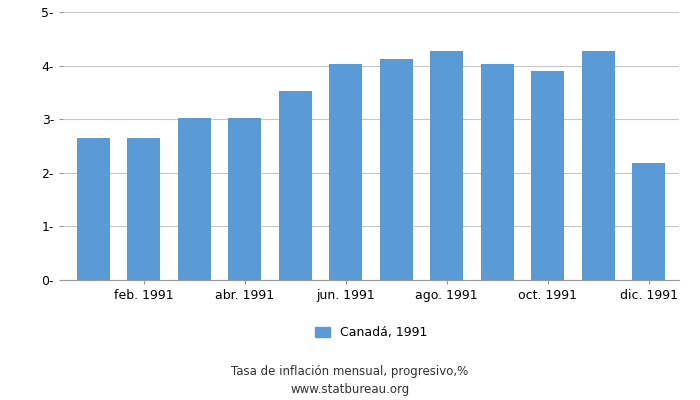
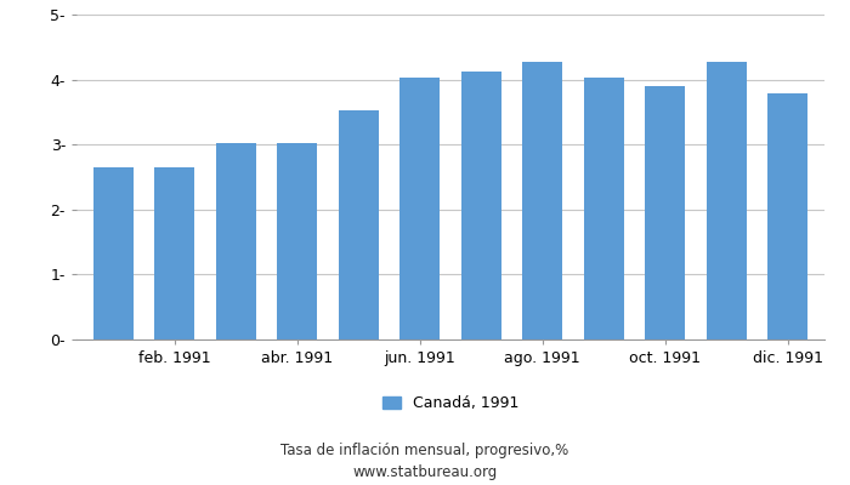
dic. 1991: 2.18- -> 3.78-
